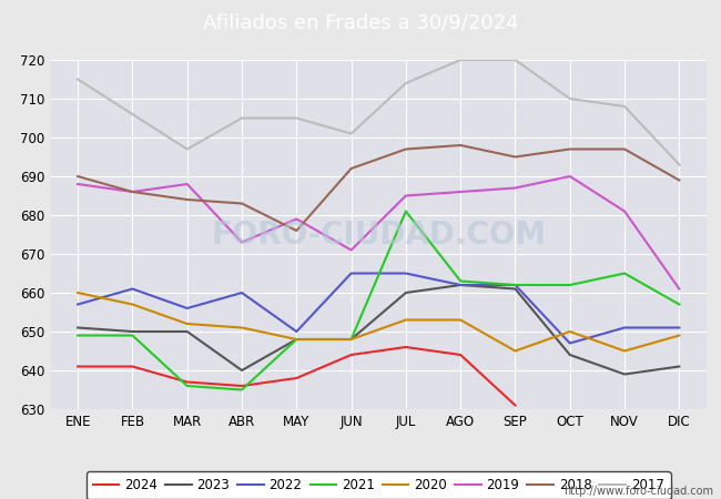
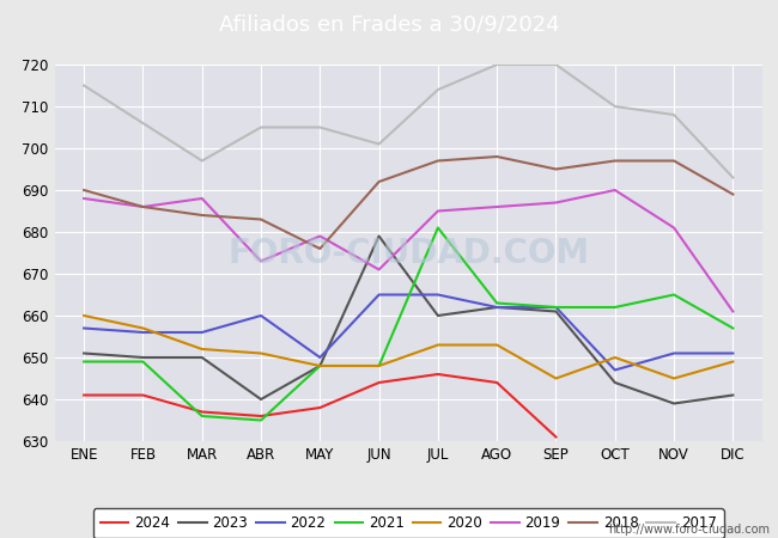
2022/FEB: 661 -> 656
2023/JUN: 648 -> 679
